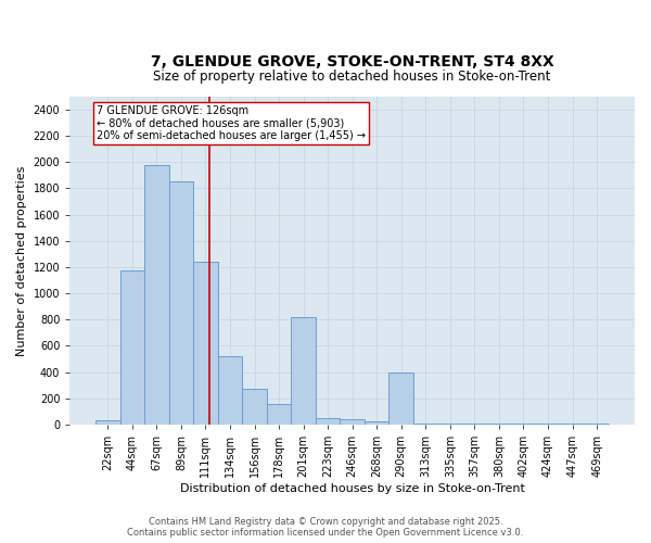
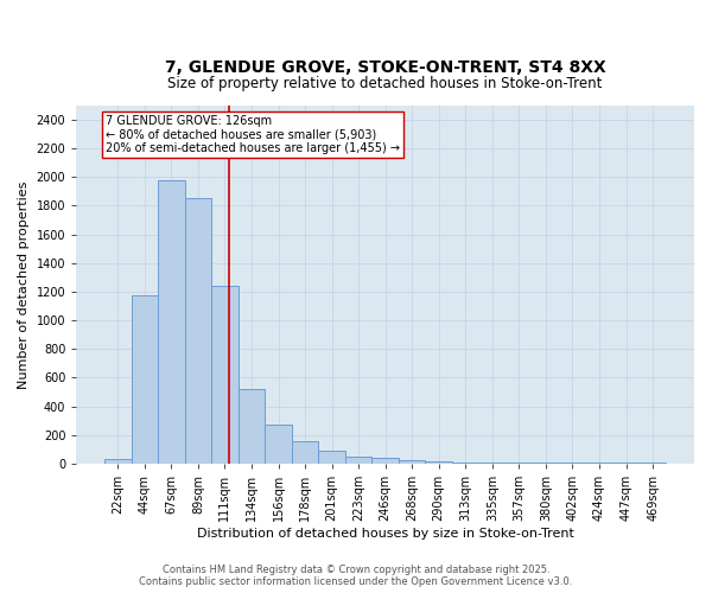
201sqm: 820 -> 90
290sqm: 400 -> 20
